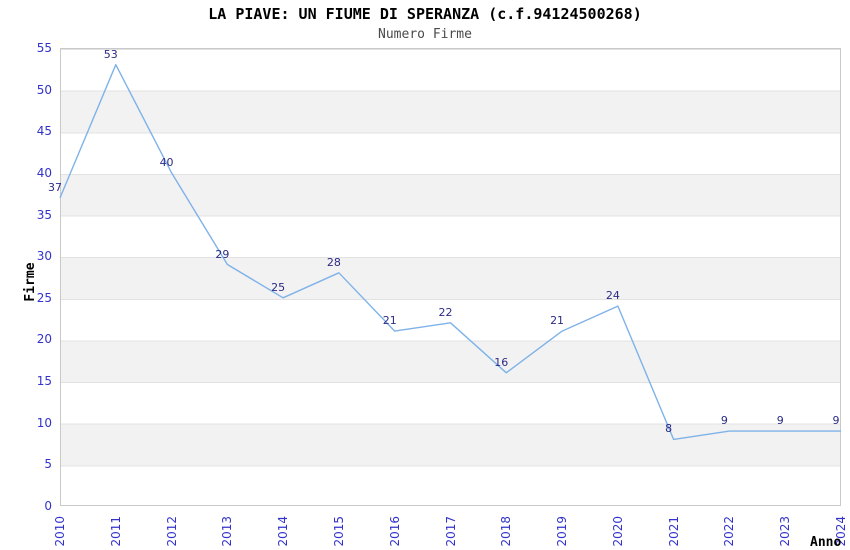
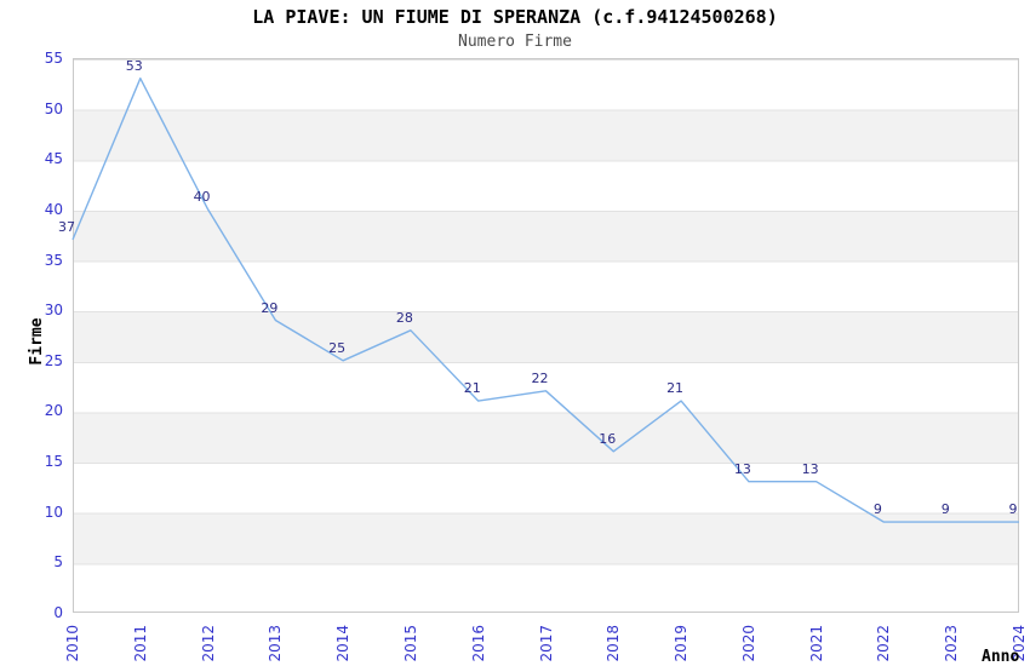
2020: 24 -> 13
2021: 8 -> 13
